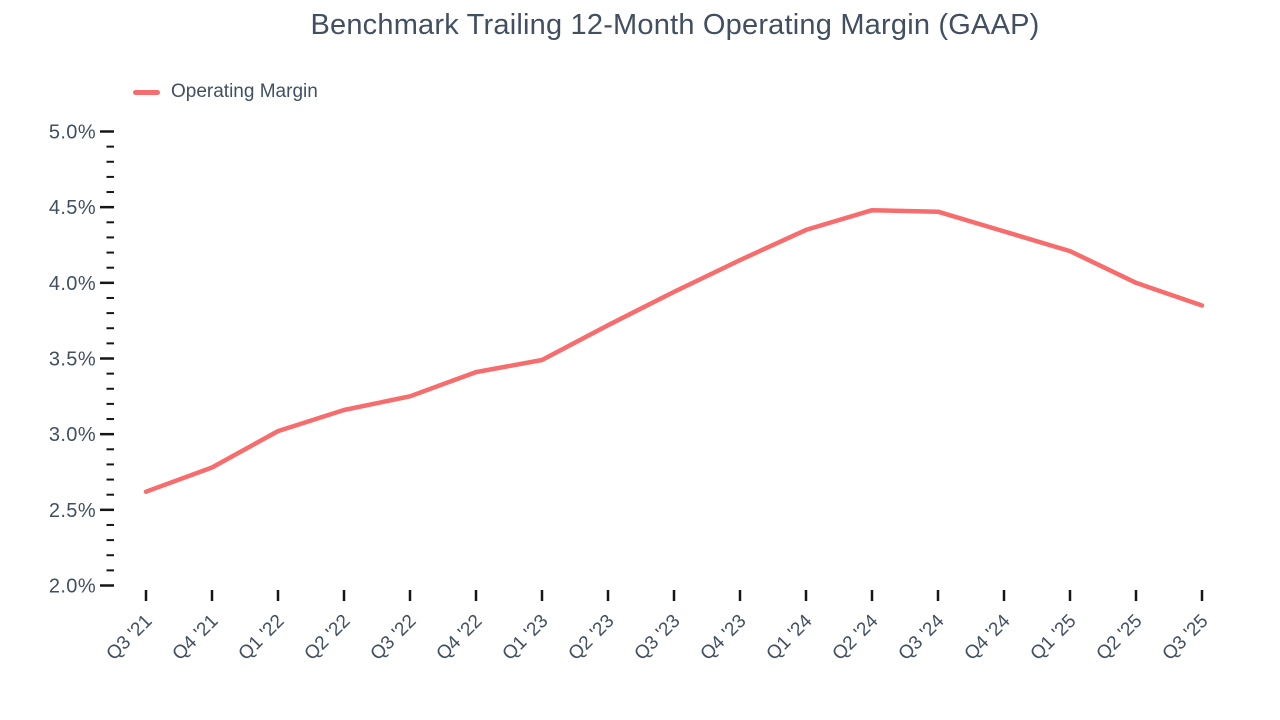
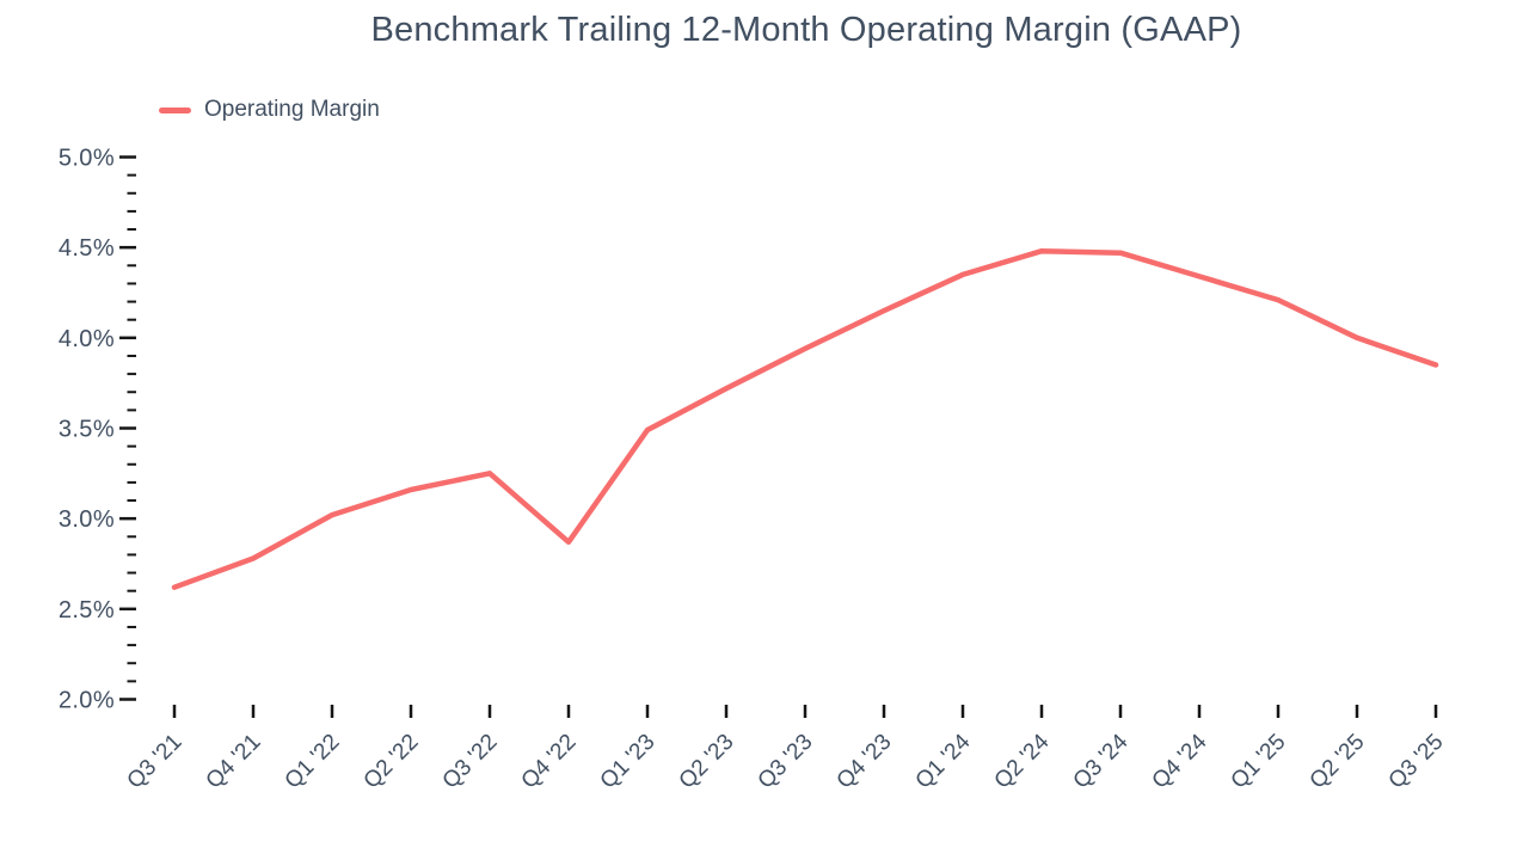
Q4 '22: 3.41% -> 2.87%
